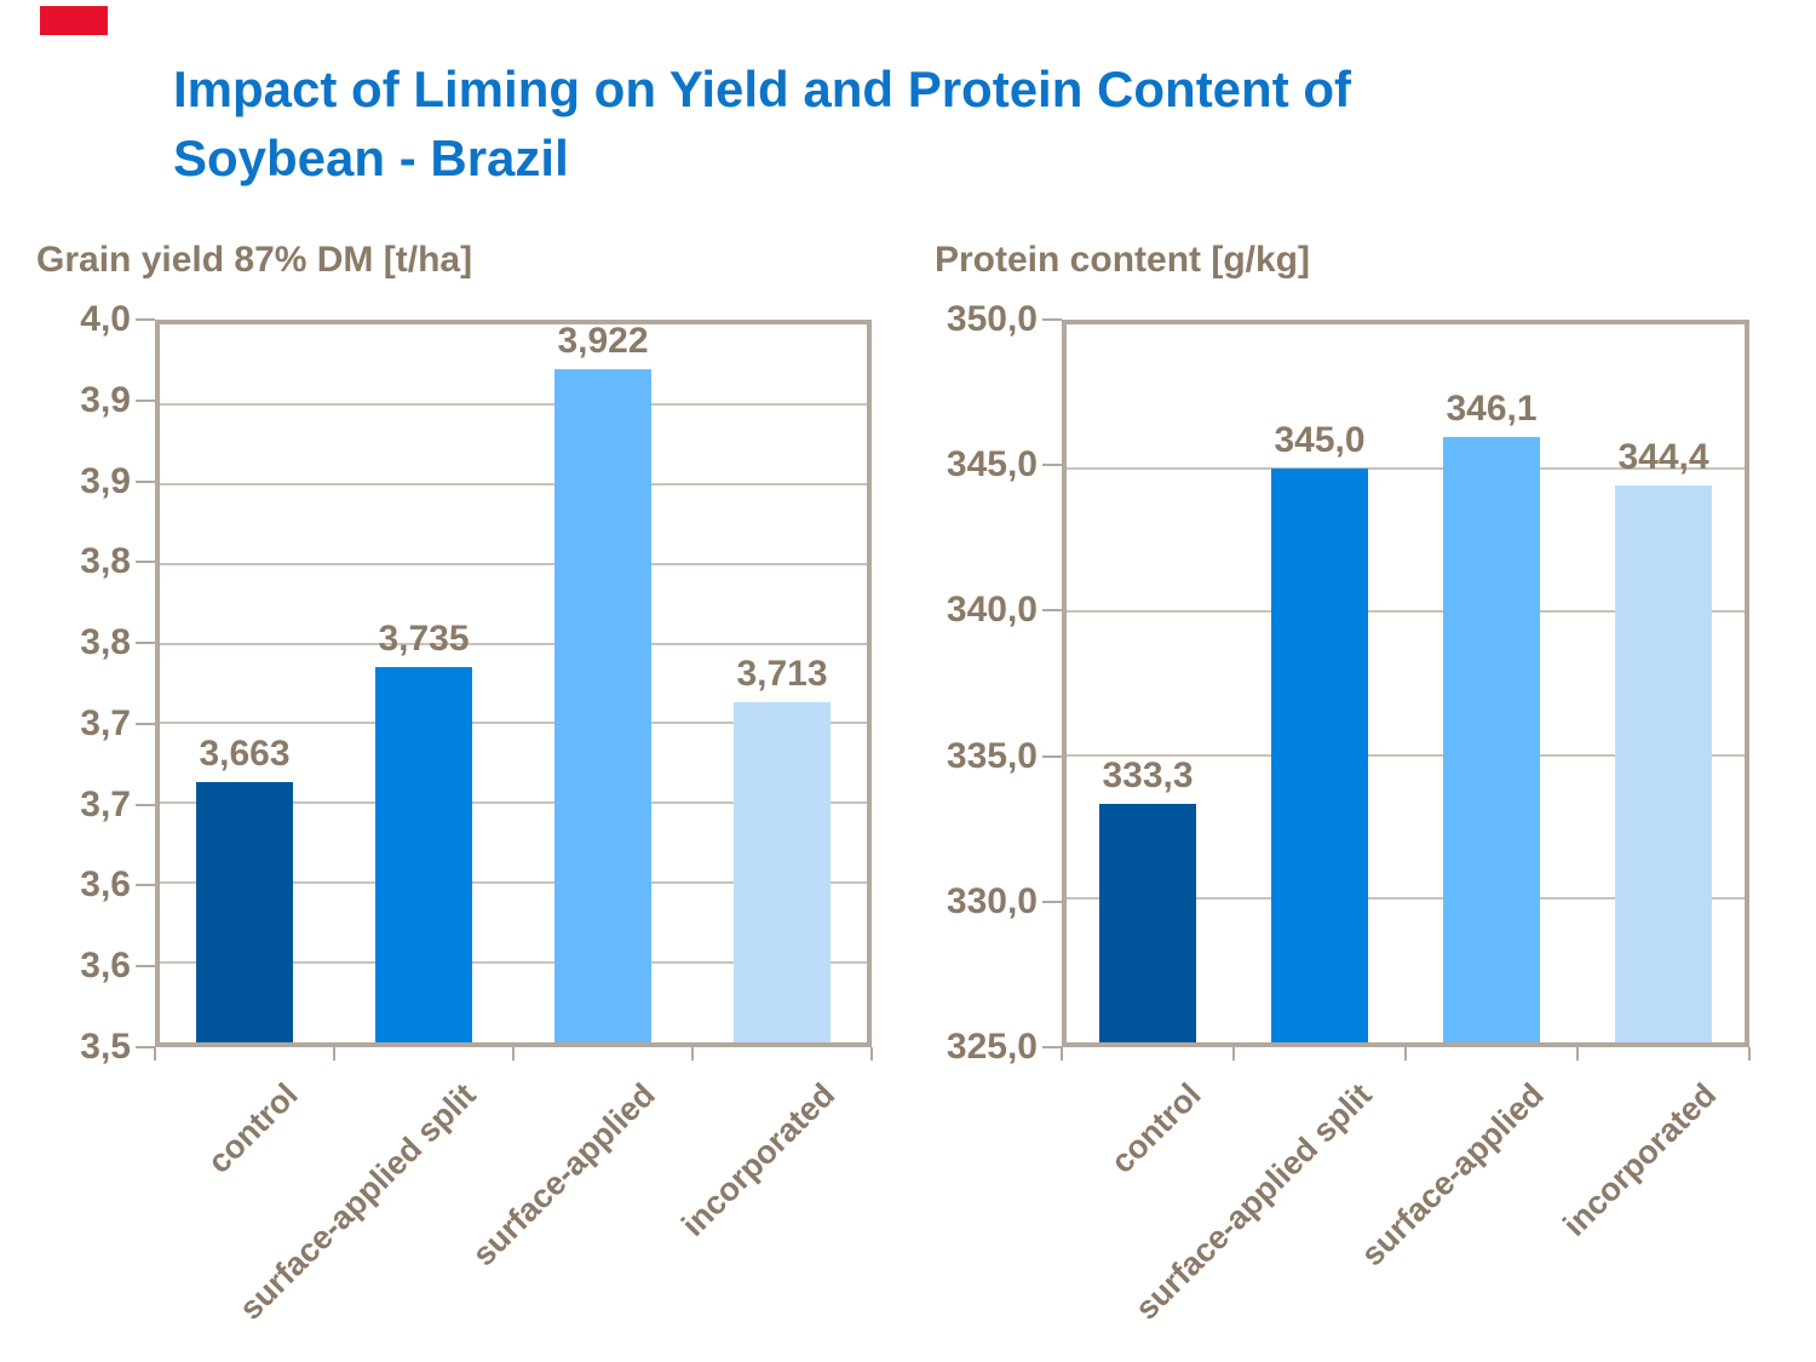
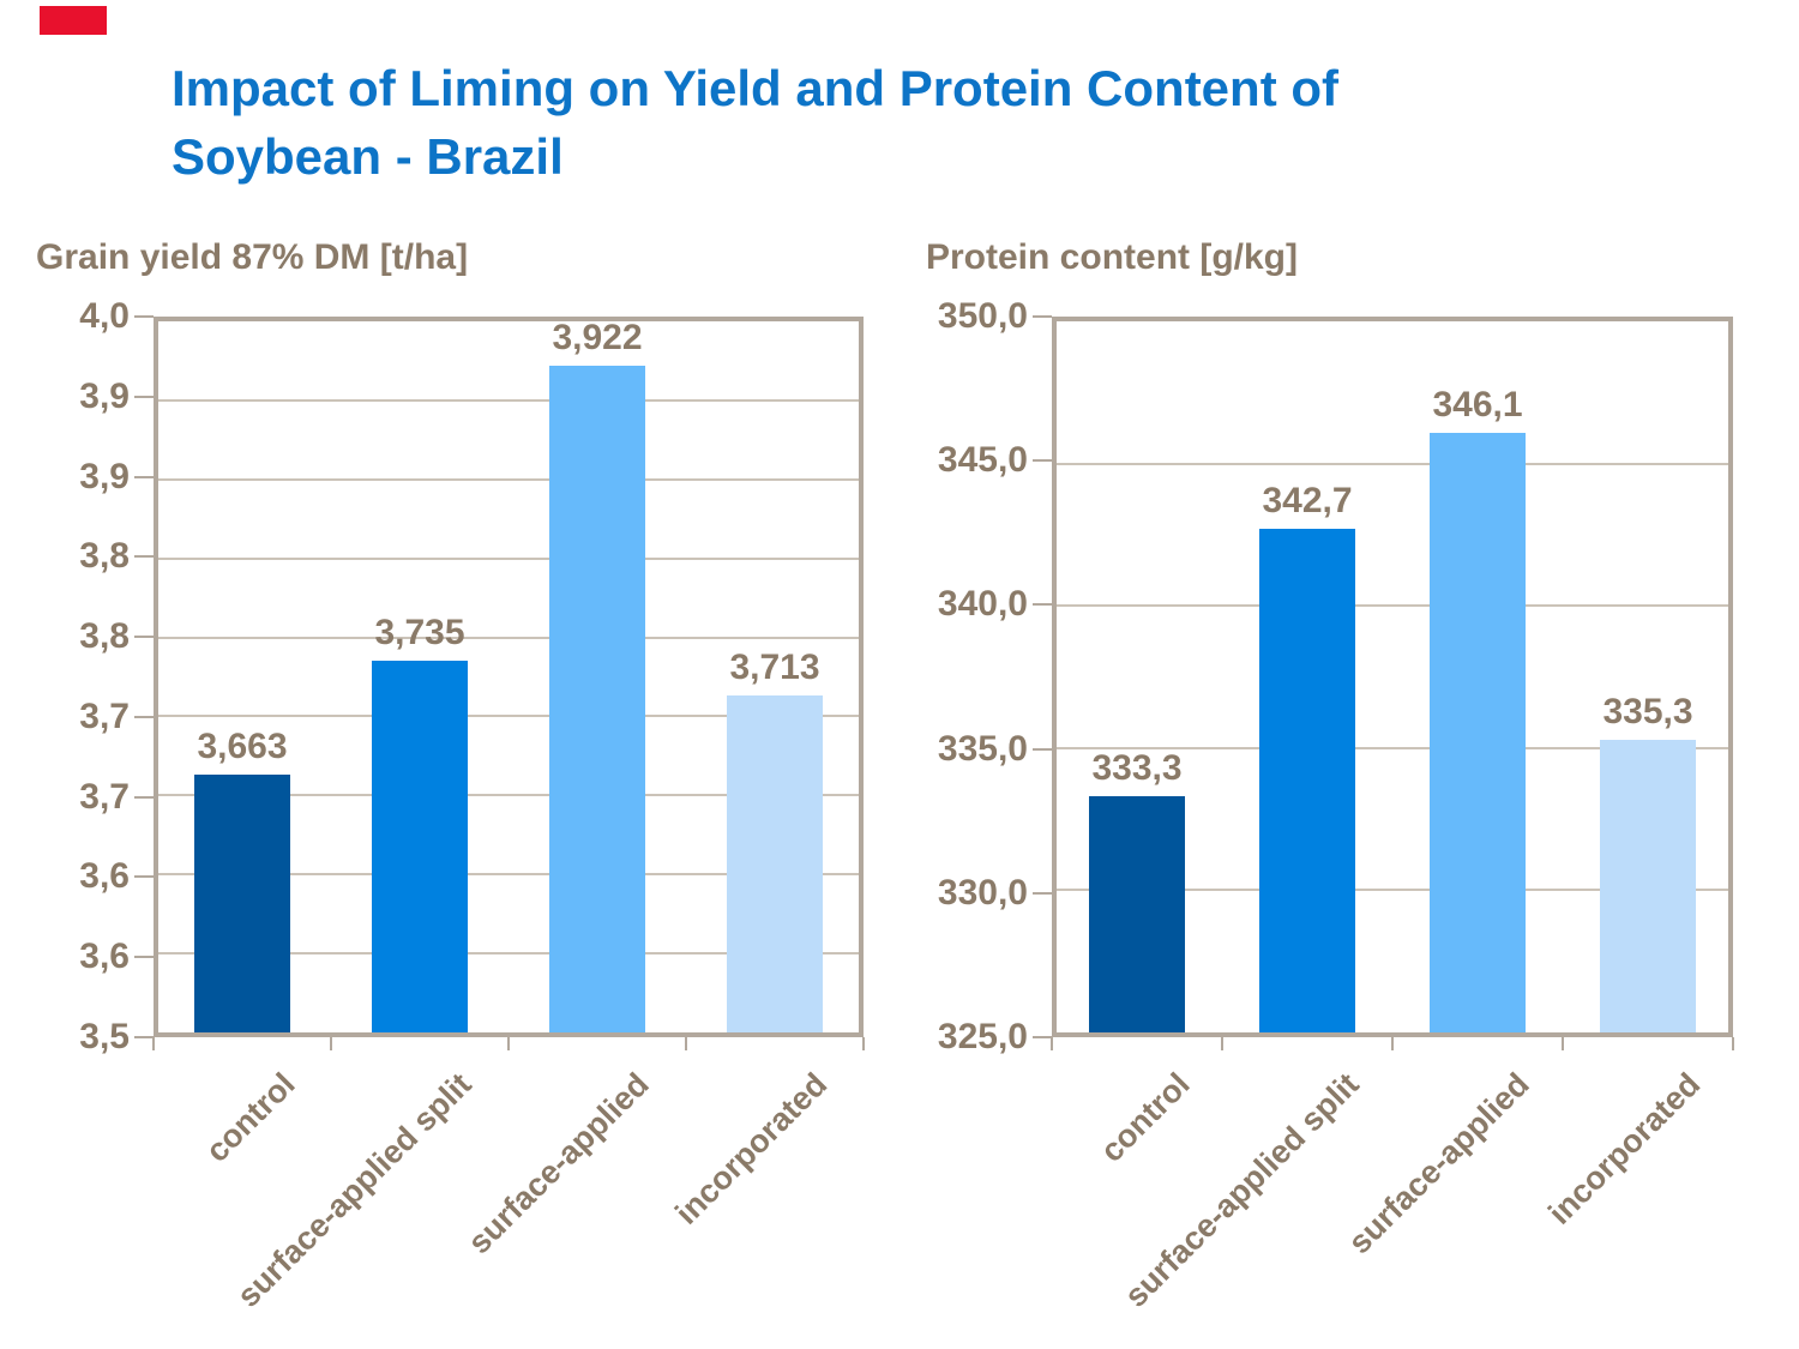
Protein content [g/kg]/surface-applied split: 345,0 -> 342,7
Protein content [g/kg]/incorporated: 344,4 -> 335,3
